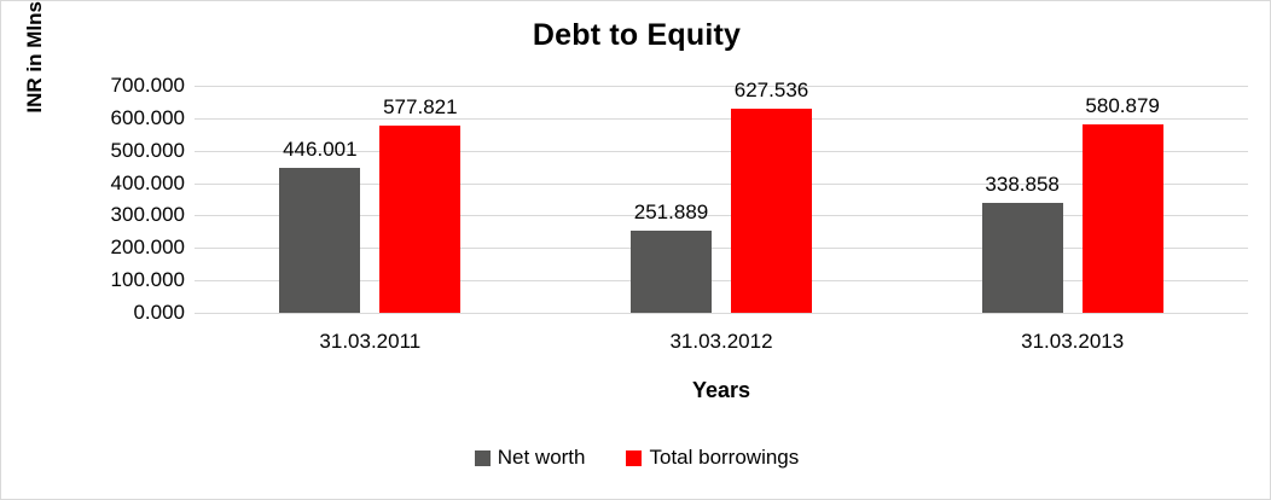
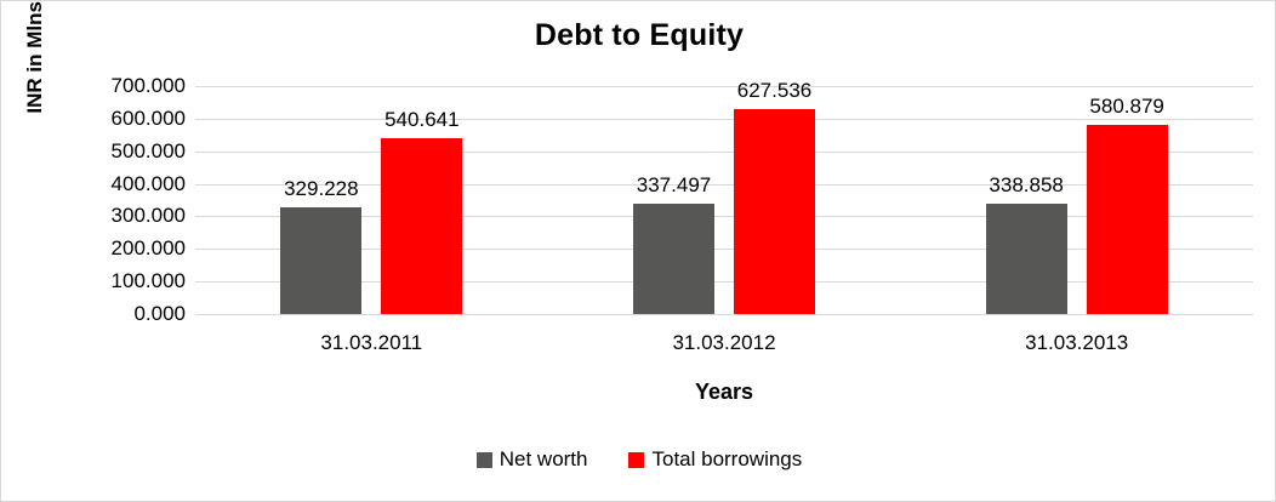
Net worth/31.03.2011: 446.001 -> 329.228
Total borrowings/31.03.2011: 577.821 -> 540.641
Net worth/31.03.2012: 251.889 -> 337.497
